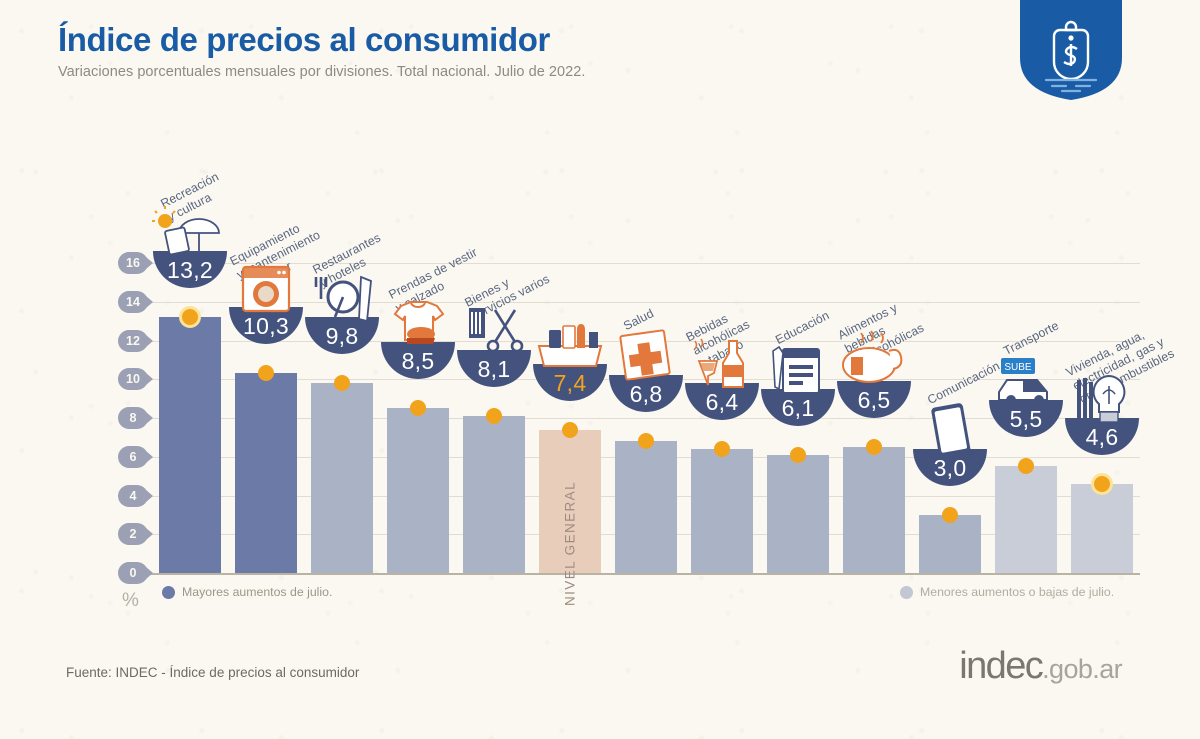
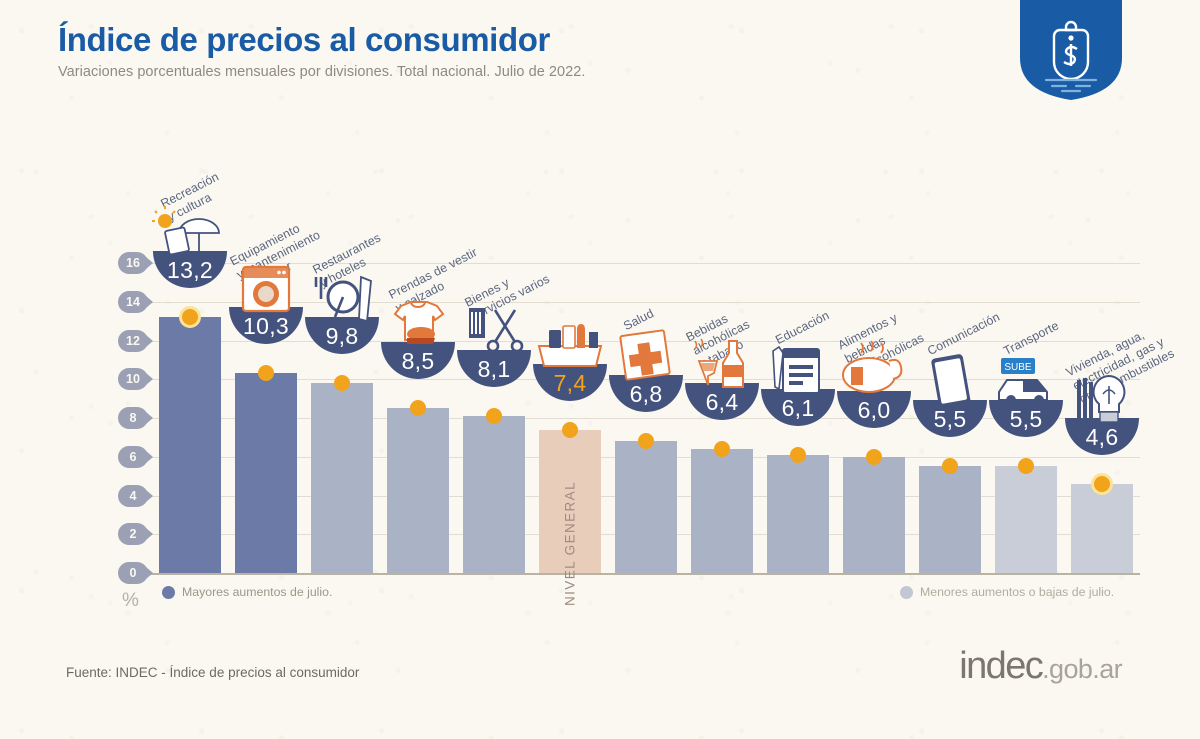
Alimentos y bebidas no alcohólicas: 6,5 -> 6,0
Comunicación: 3,0 -> 5,5
